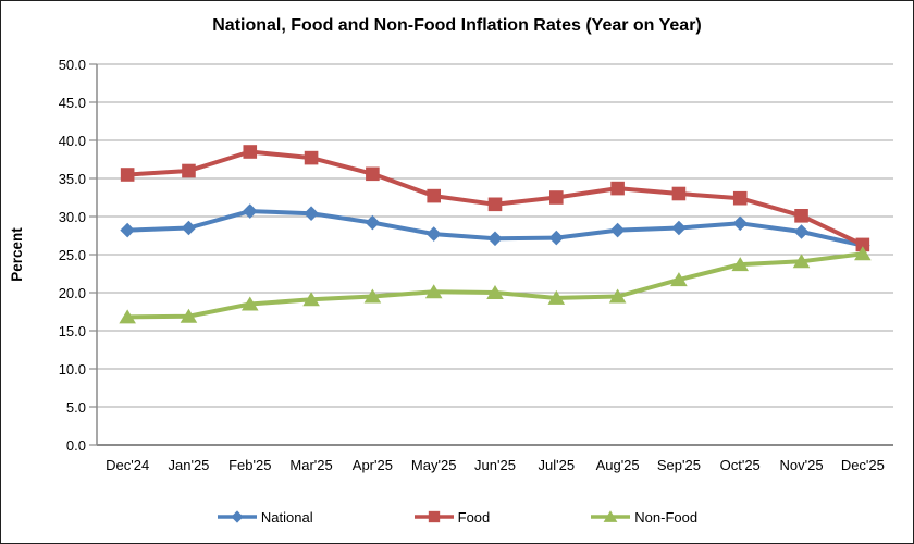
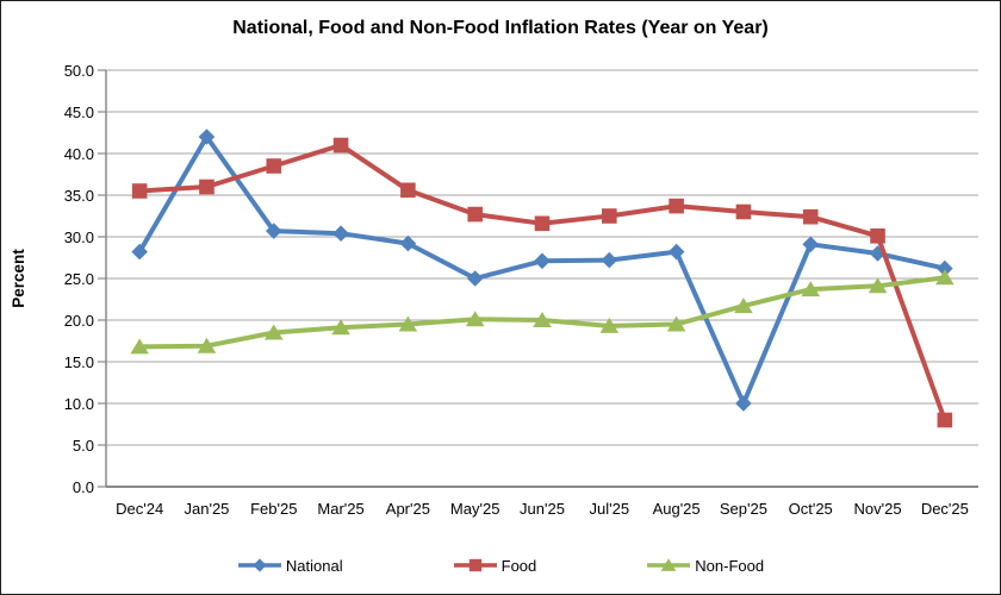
National/Jan'25: 28 -> 42
Food/Mar'25: 38 -> 41
National/May'25: 28 -> 25
National/Sep'25: 28 -> 10
Food/Dec'25: 26 -> 8
